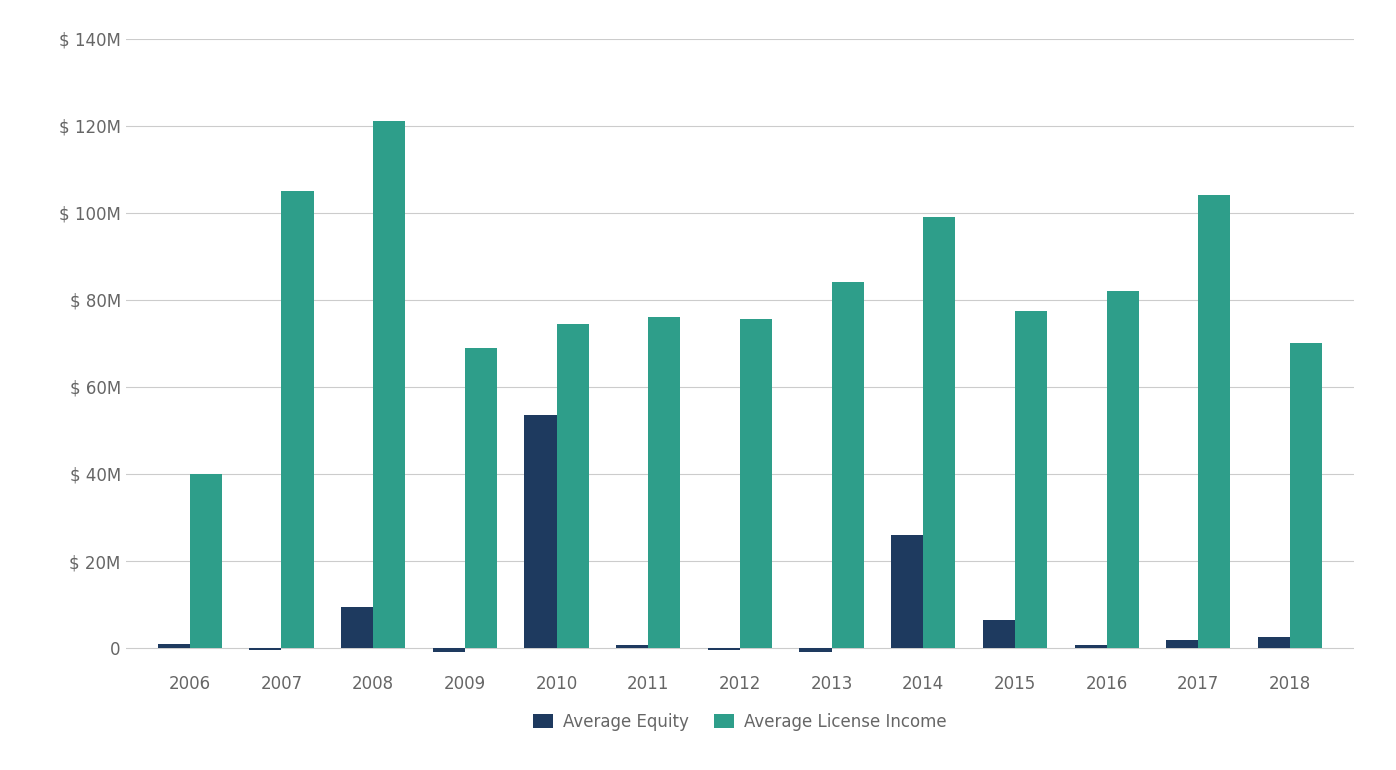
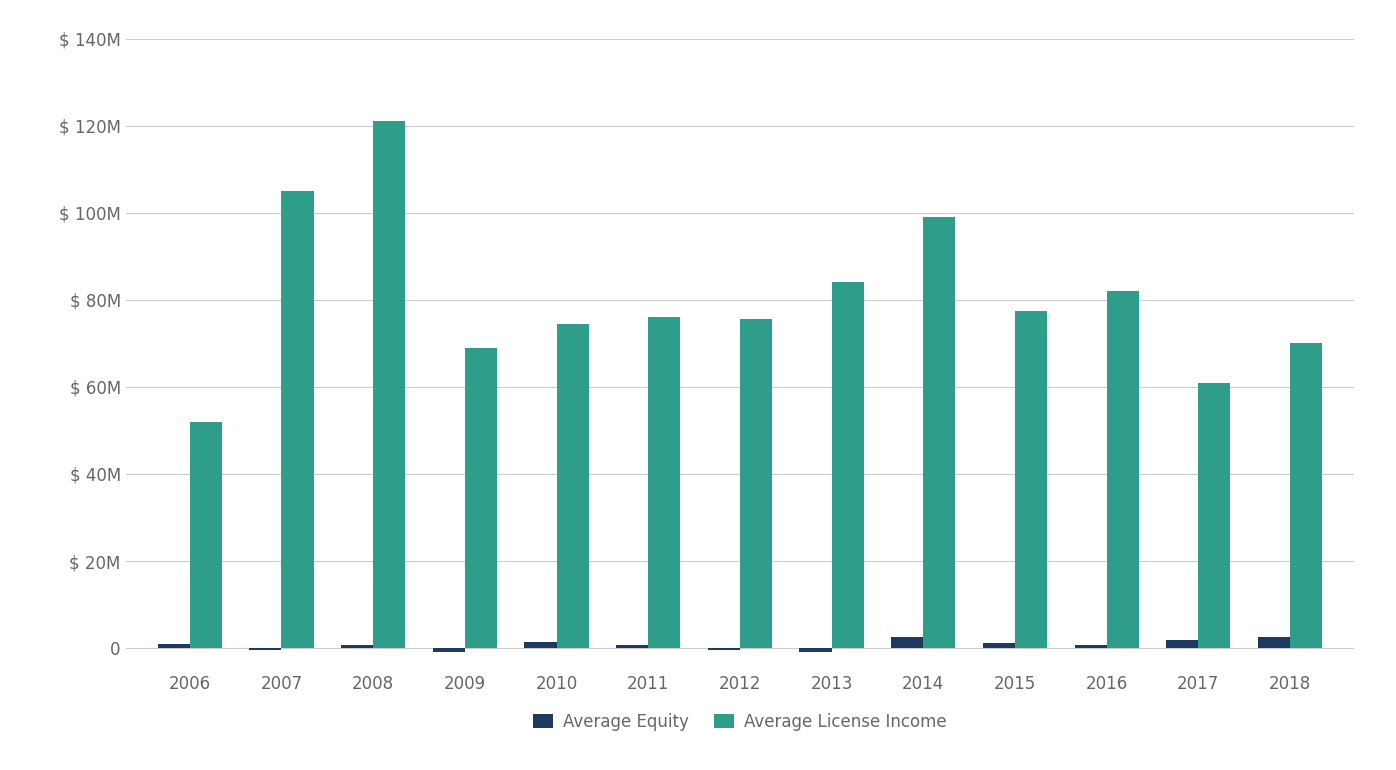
Average License Income/2006: $ 40.0M -> $ 52.0M
Average Equity/2008: $ 9.5M -> $ 0.8M
Average Equity/2010: $ 53.5M -> $ 1.5M
Average Equity/2014: $ 26.0M -> $ 2.5M
Average Equity/2015: $ 6.5M -> $ 1.2M
Average License Income/2017: $ 104.0M -> $ 61.0M
